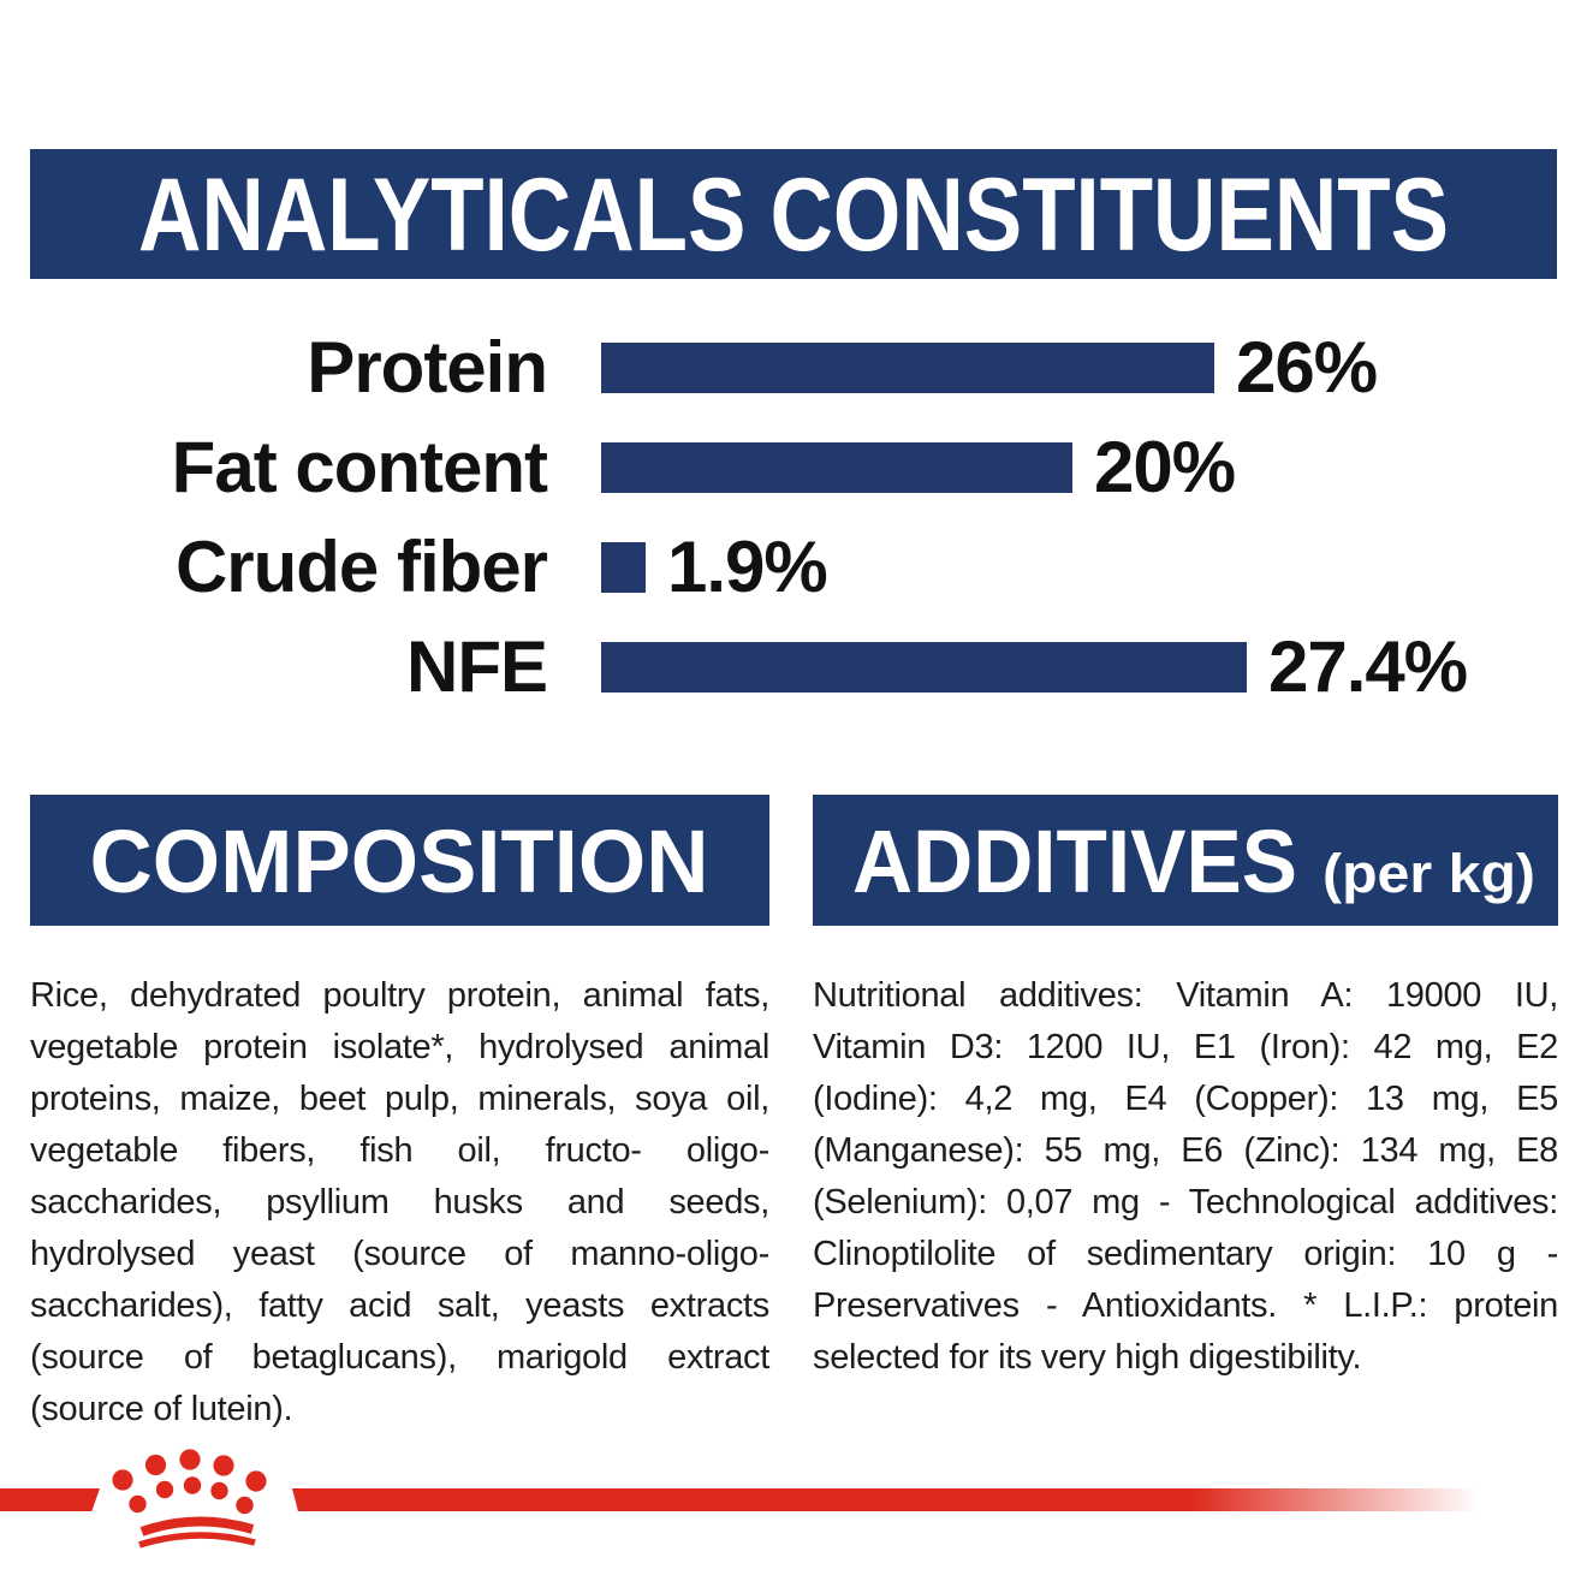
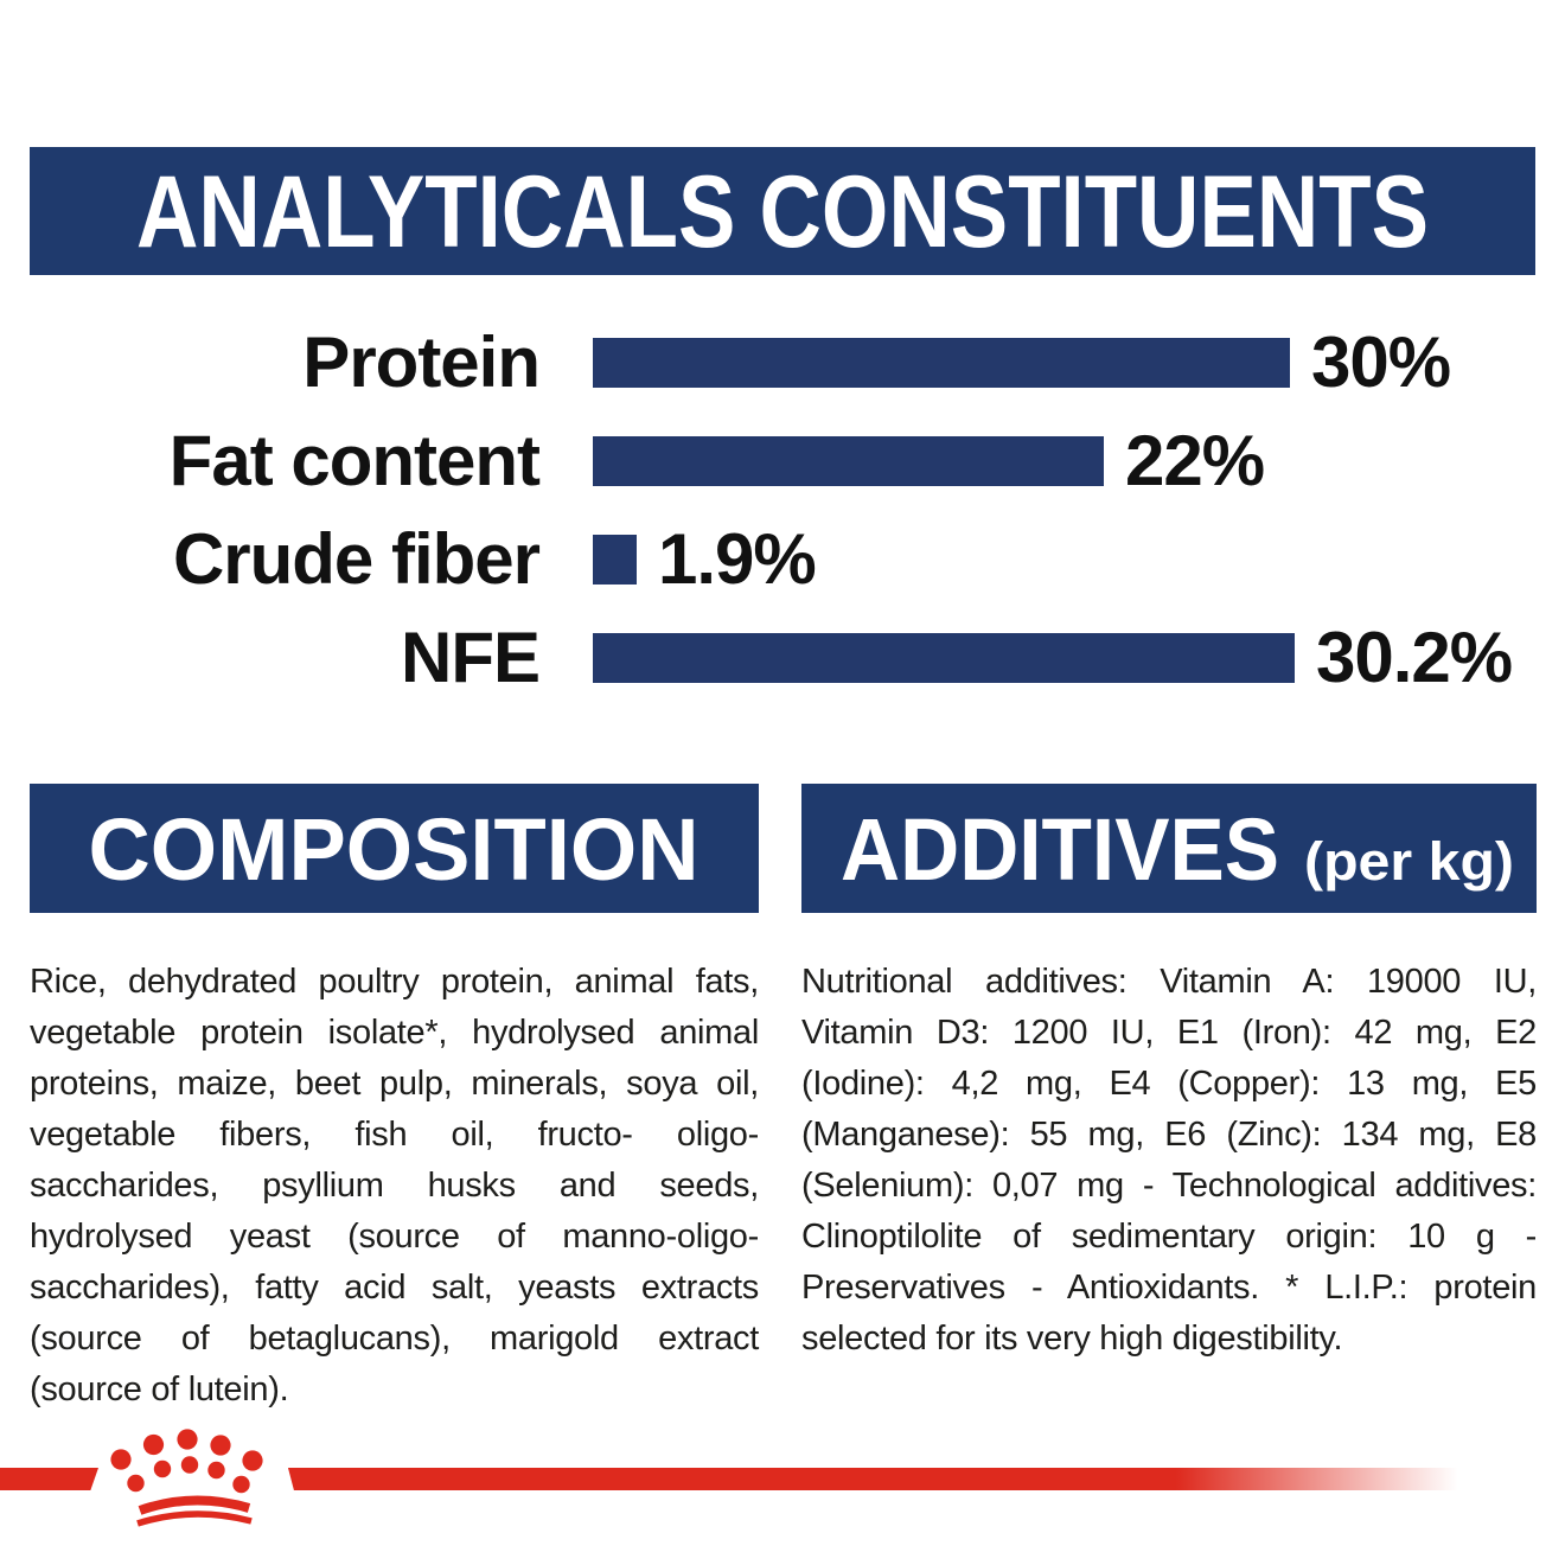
Protein: 26% -> 30%
Fat content: 20% -> 22%
NFE: 27.4% -> 30.2%
